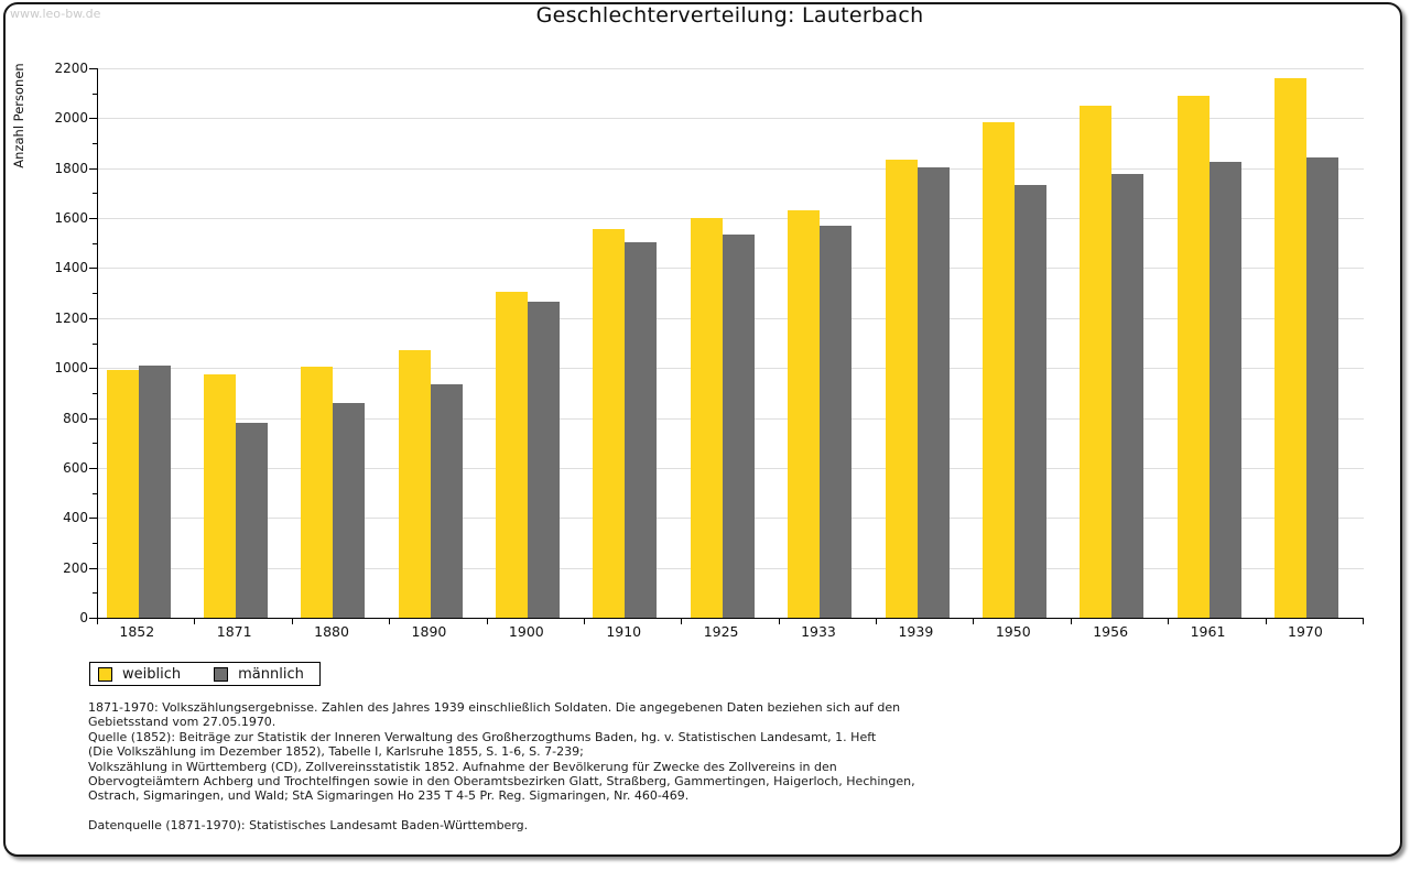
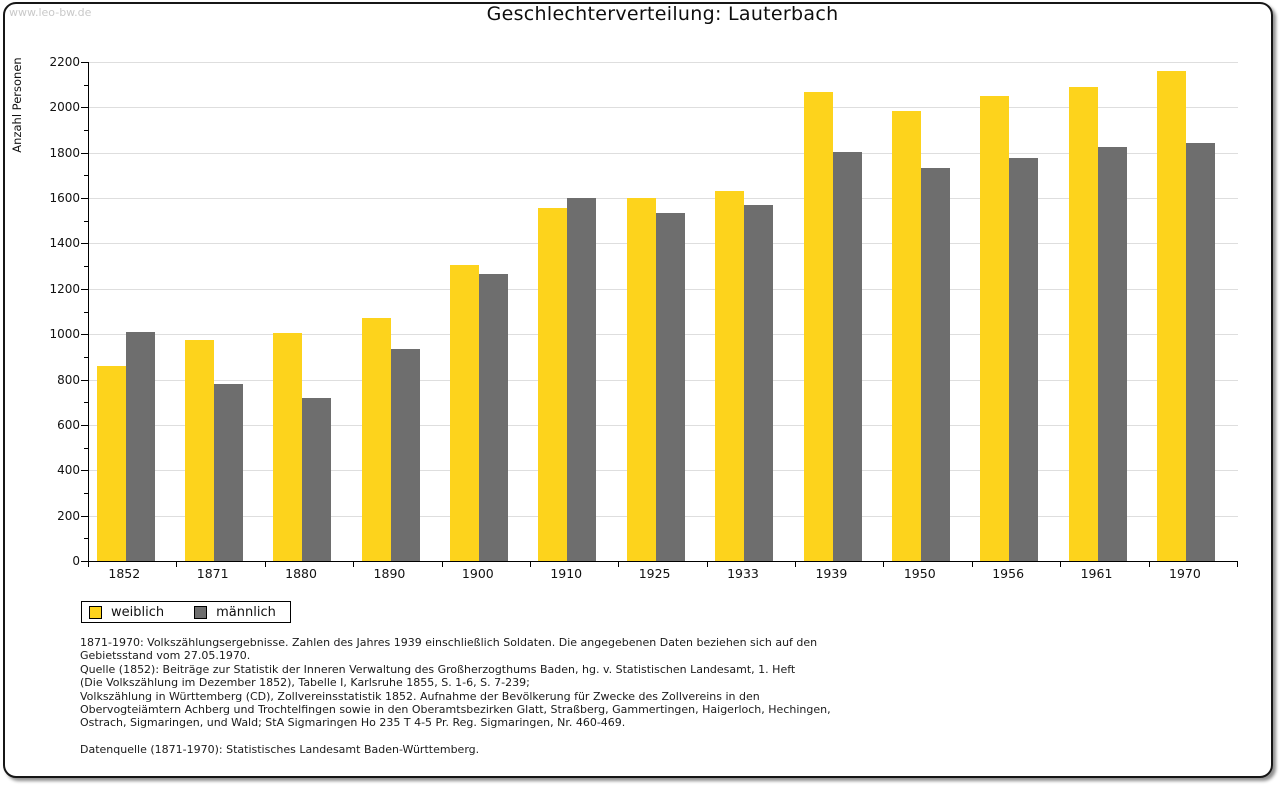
weiblich/1852: 990 -> 860
männlich/1880: 860 -> 720
männlich/1910: 1500 -> 1600
weiblich/1939: 1840 -> 2070
